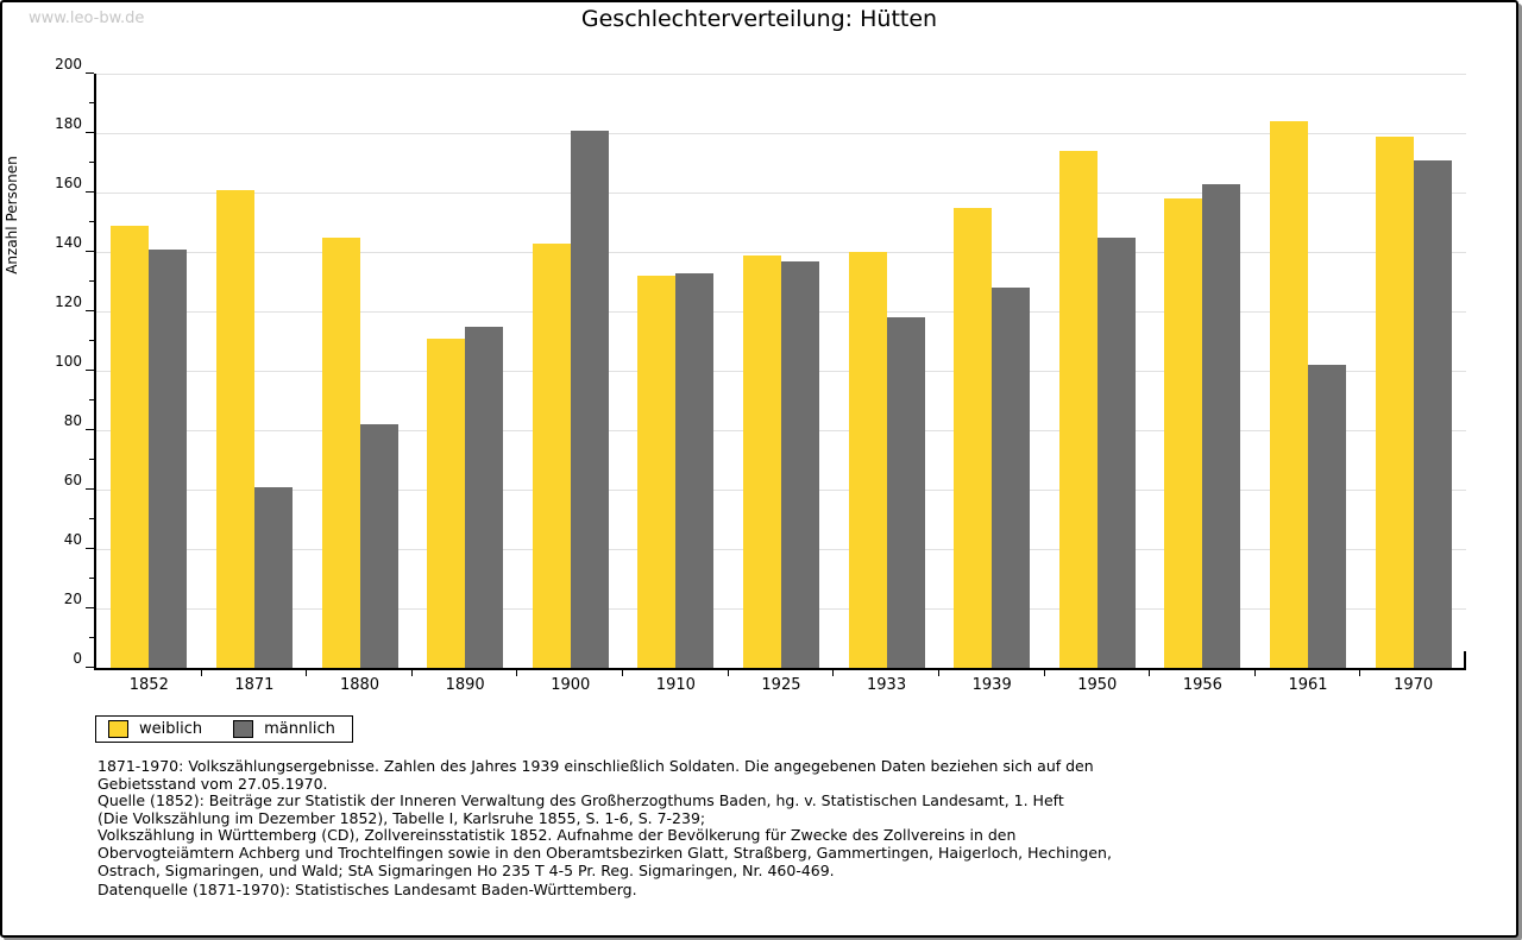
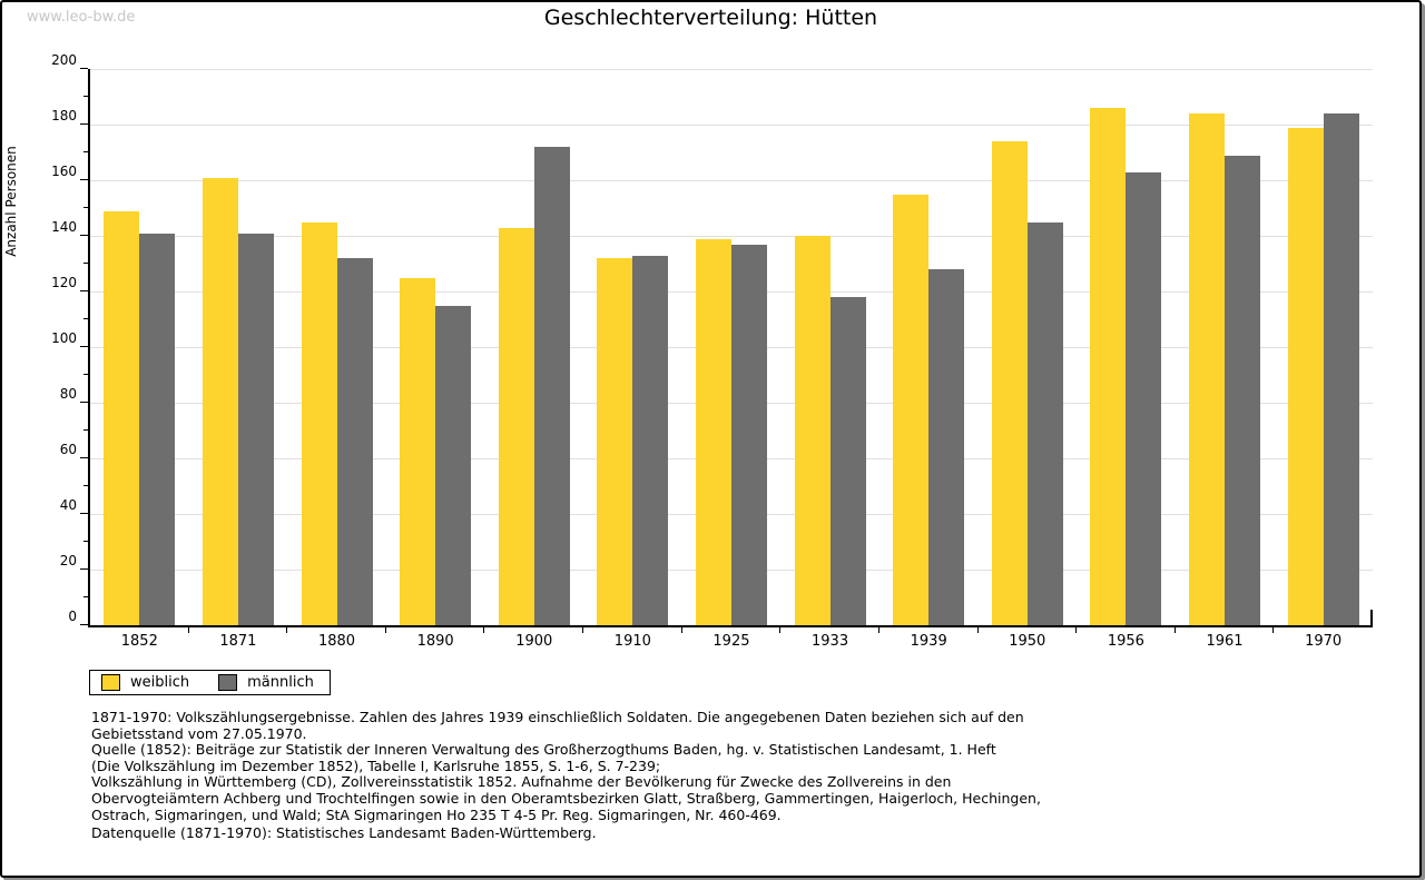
männlich/1871: 61 -> 141
männlich/1880: 82 -> 132
weiblich/1890: 111 -> 125
männlich/1900: 181 -> 172
weiblich/1956: 158 -> 186
männlich/1961: 102 -> 169
männlich/1970: 171 -> 184
